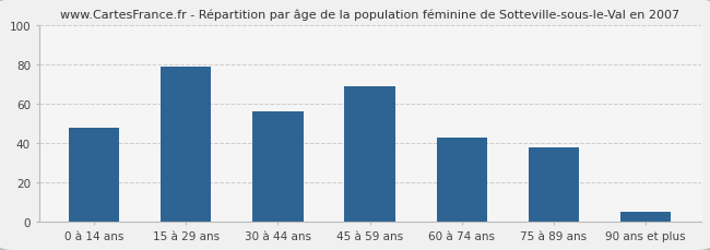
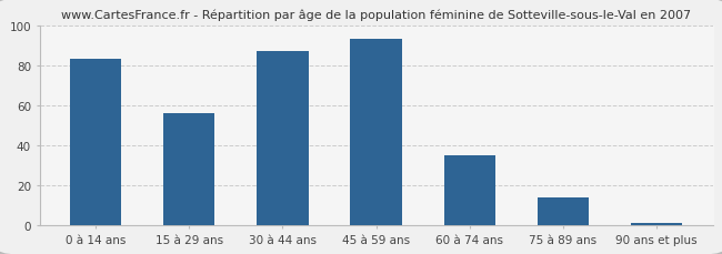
0 à 14 ans: 48 -> 83
15 à 29 ans: 79 -> 56
30 à 44 ans: 56 -> 87
45 à 59 ans: 69 -> 93
60 à 74 ans: 43 -> 35
75 à 89 ans: 38 -> 14
90 ans et plus: 5 -> 1
